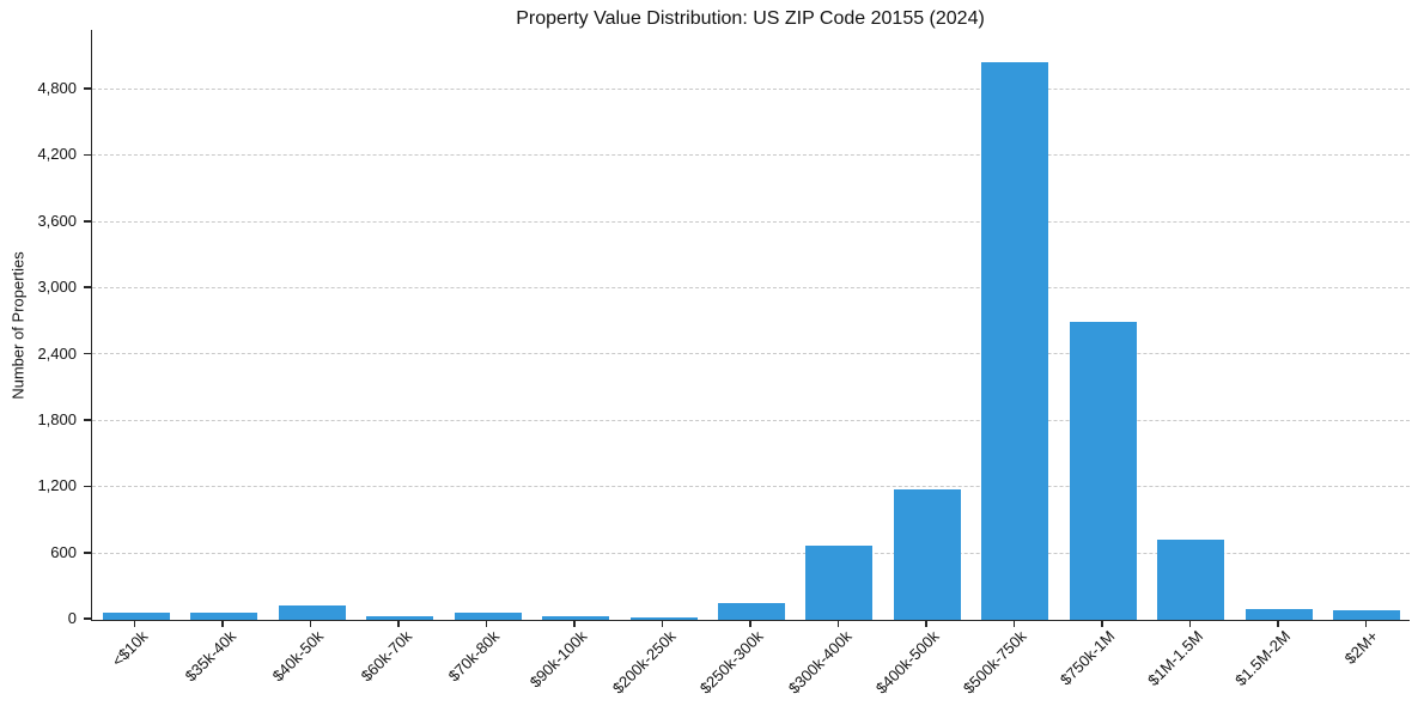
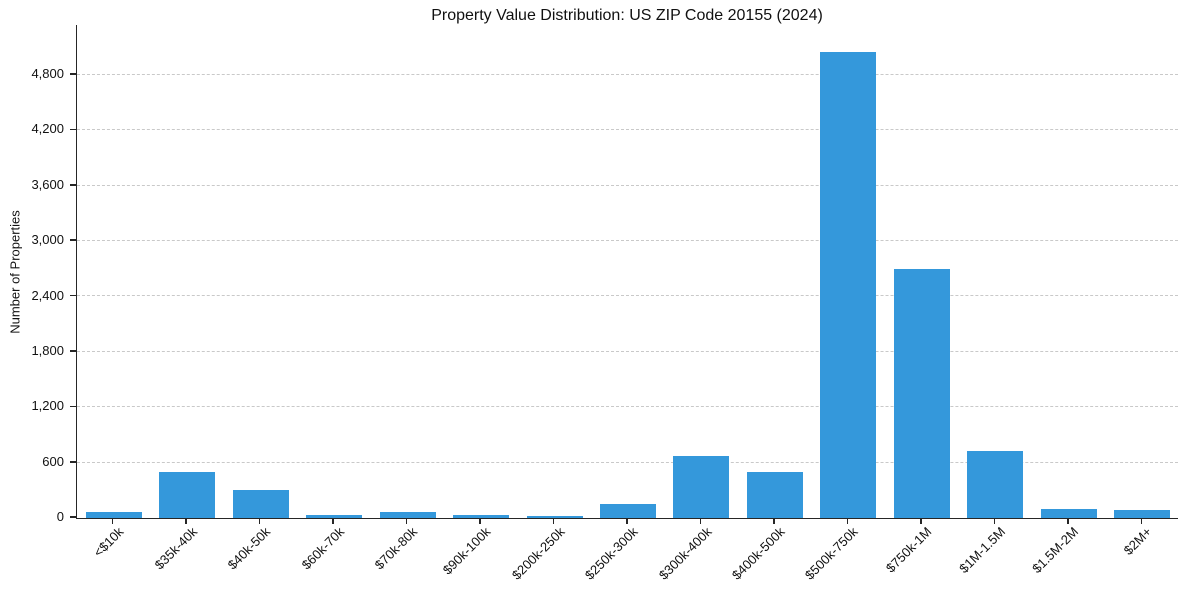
$35k-40k: 100 -> 500
$40k-50k: 100 -> 300
$400k-500k: 1200 -> 500
